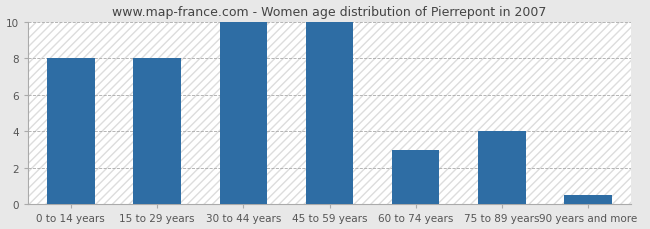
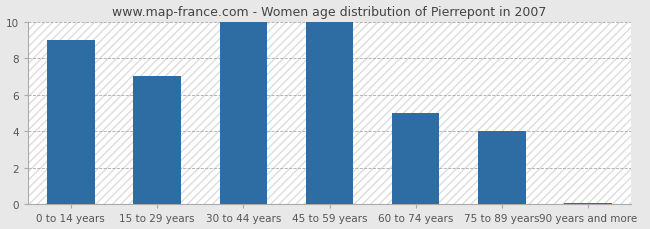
0 to 14 years: 8.0 -> 9.0
15 to 29 years: 8.0 -> 7.0
60 to 74 years: 3.0 -> 5.0
90 years and more: 0.5 -> 0.1
